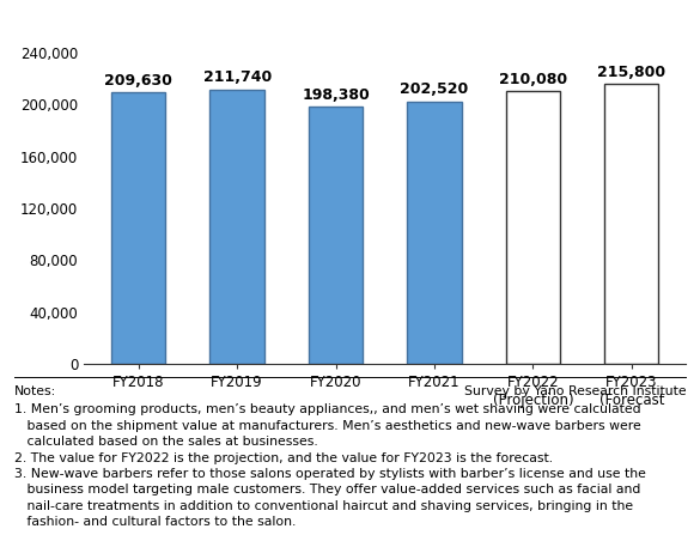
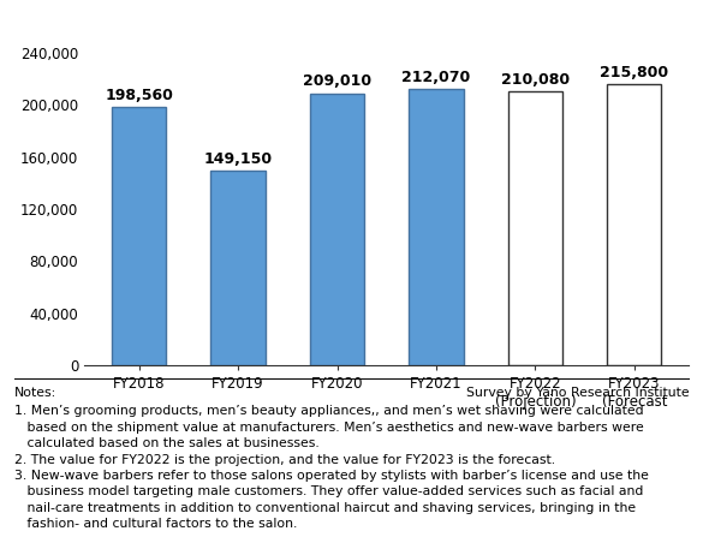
FY2018: 209,630 -> 198,560
FY2019: 211,740 -> 149,150
FY2020: 198,380 -> 209,010
FY2021: 202,520 -> 212,070
